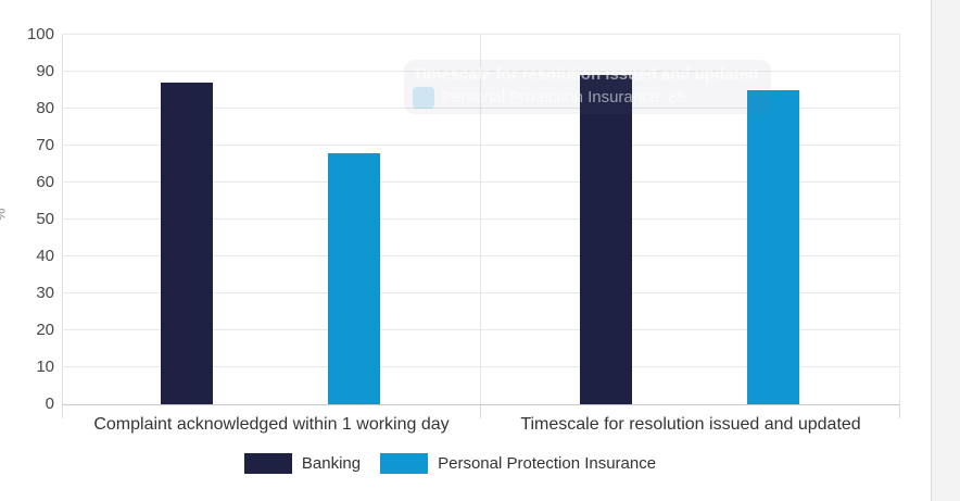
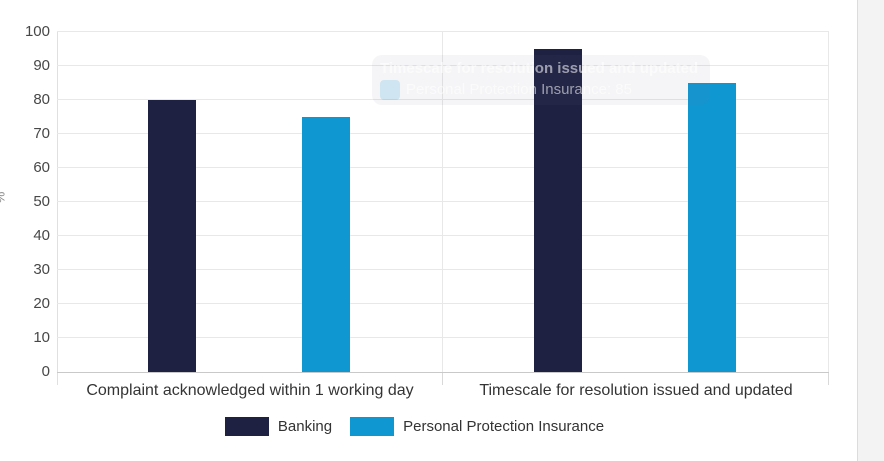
Banking/Complaint acknowledged within 1 working day: 87 -> 80
Personal Protection Insurance/Complaint acknowledged within 1 working day: 68 -> 75
Banking/Timescale for resolution issued and updated: 89 -> 95
